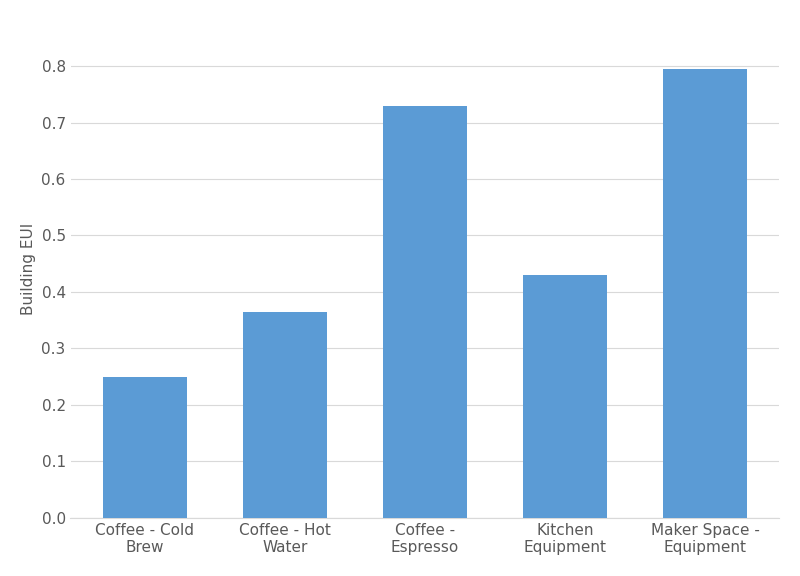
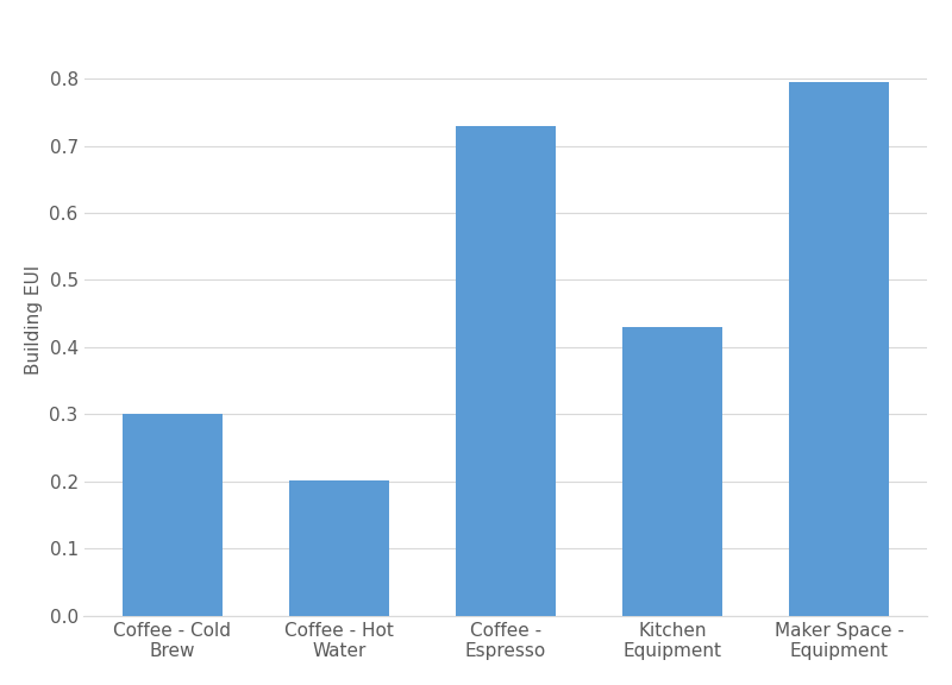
Coffee - Cold Brew: 0.250 -> 0.300
Coffee - Hot Water: 0.365 -> 0.202
